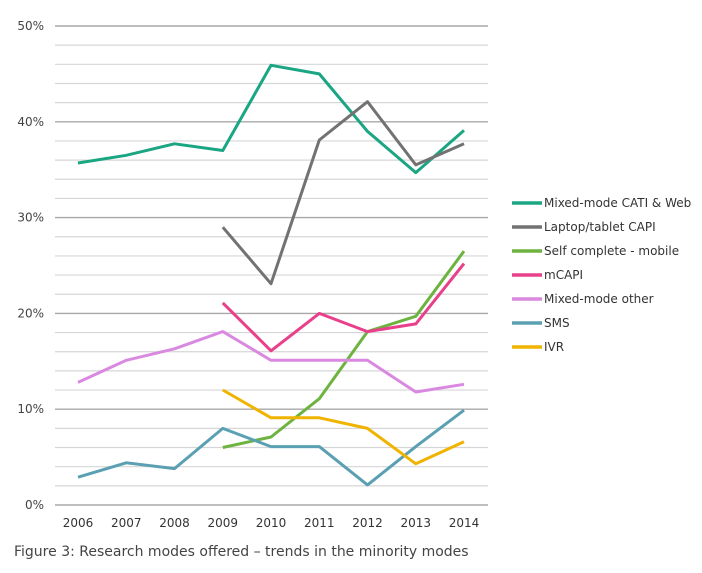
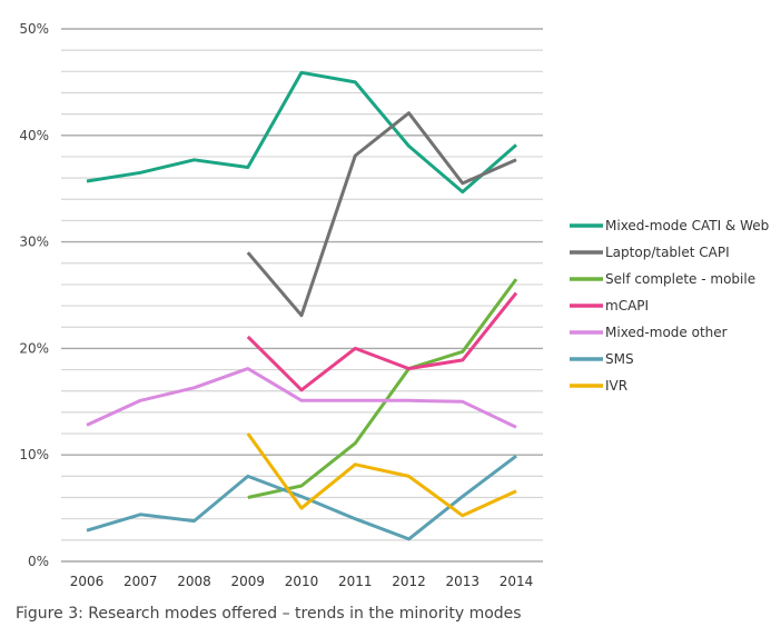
IVR/2010: 9% -> 5%
SMS/2011: 6% -> 4%
Mixed-mode other/2013: 12% -> 15%
